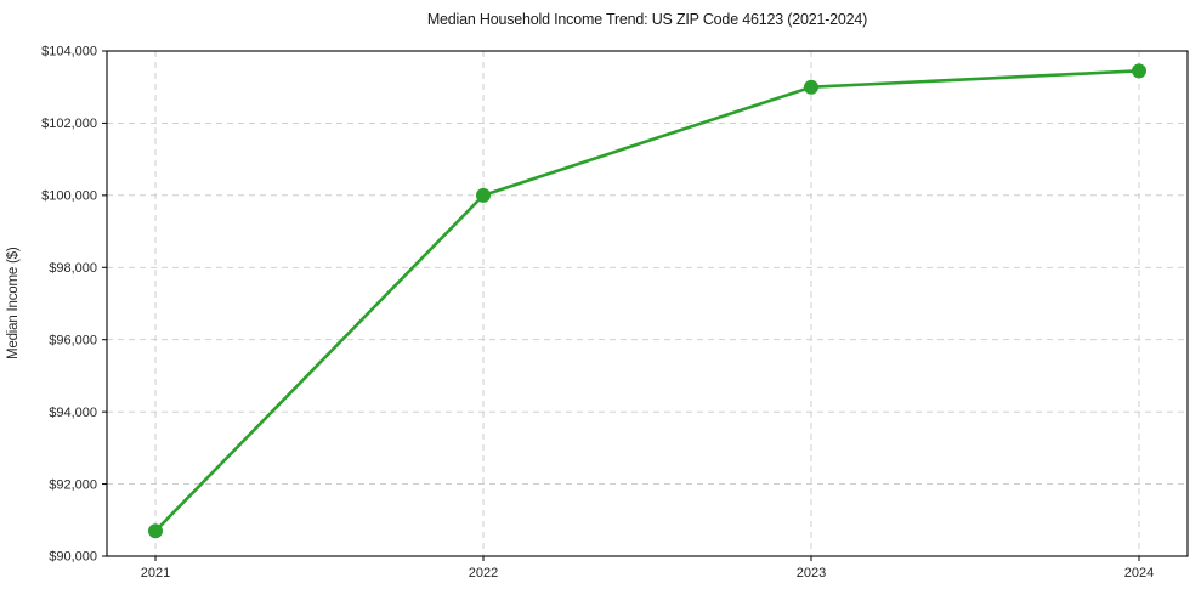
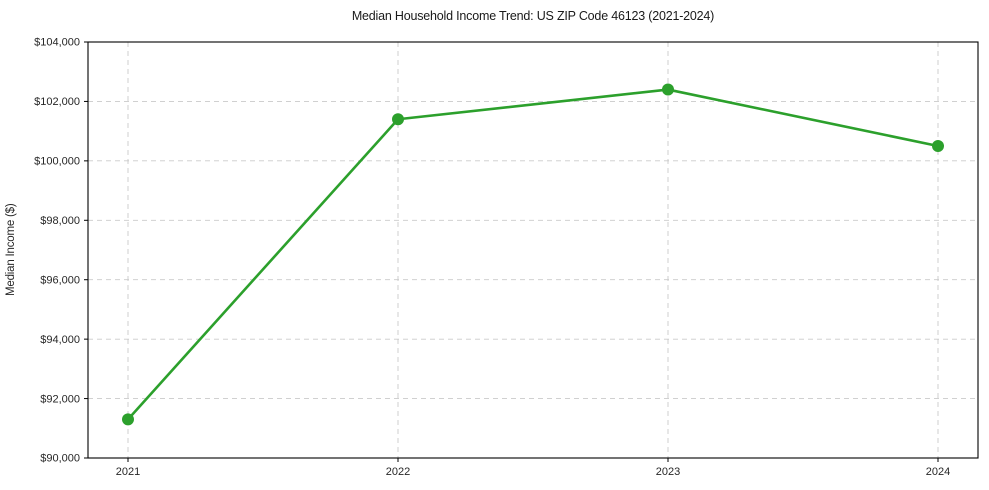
2021: $90700 -> $91300
2022: $100000 -> $101400
2023: $103000 -> $102400
2024: $103400 -> $100500
